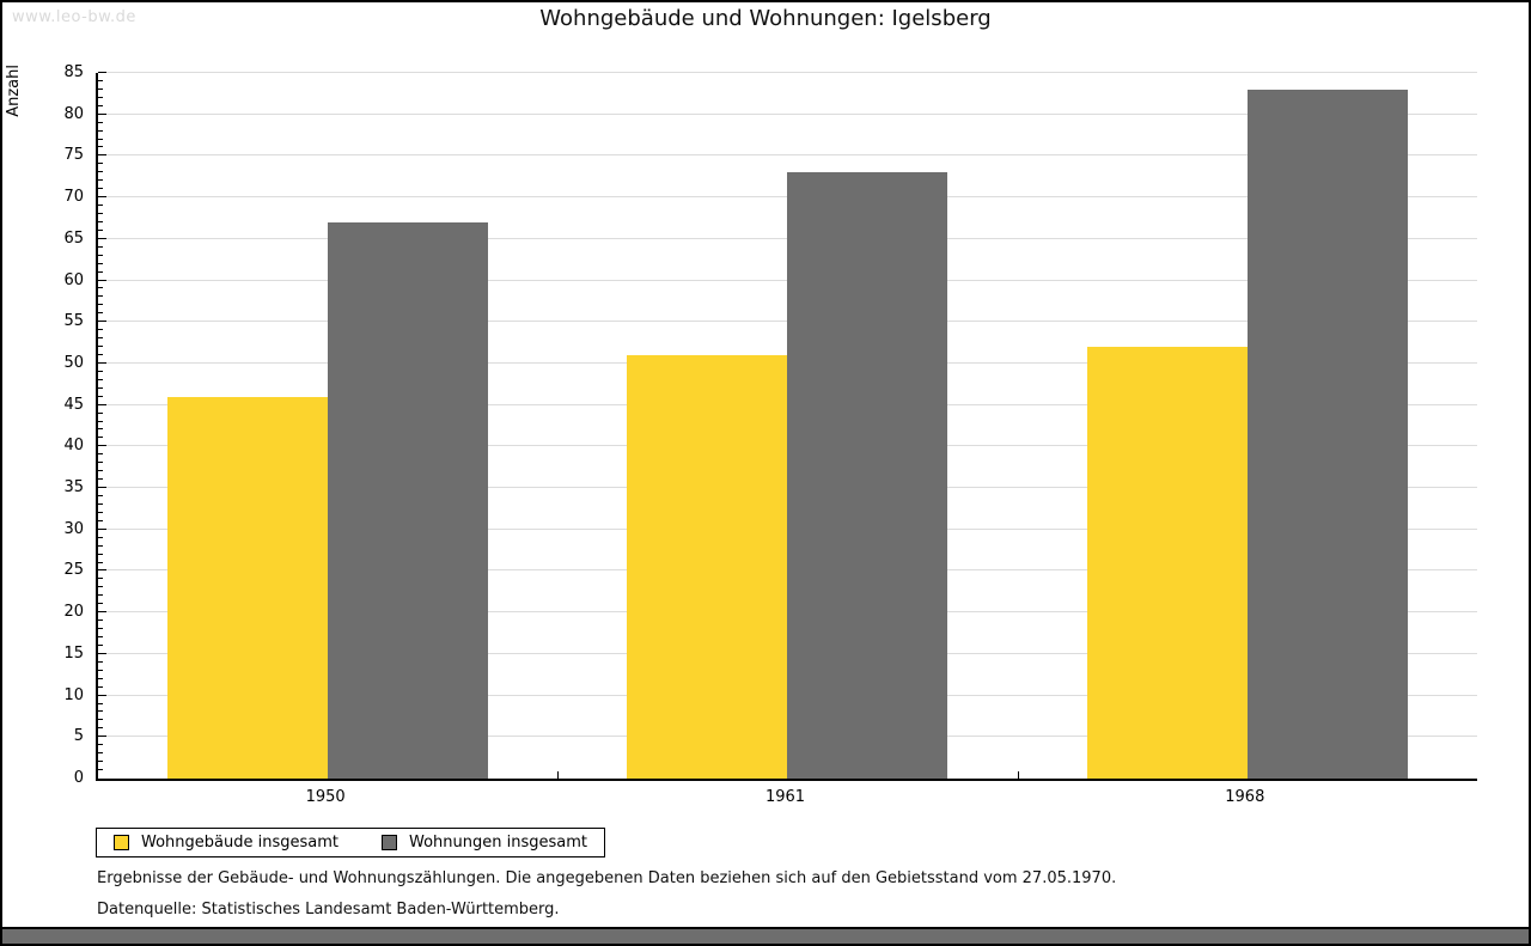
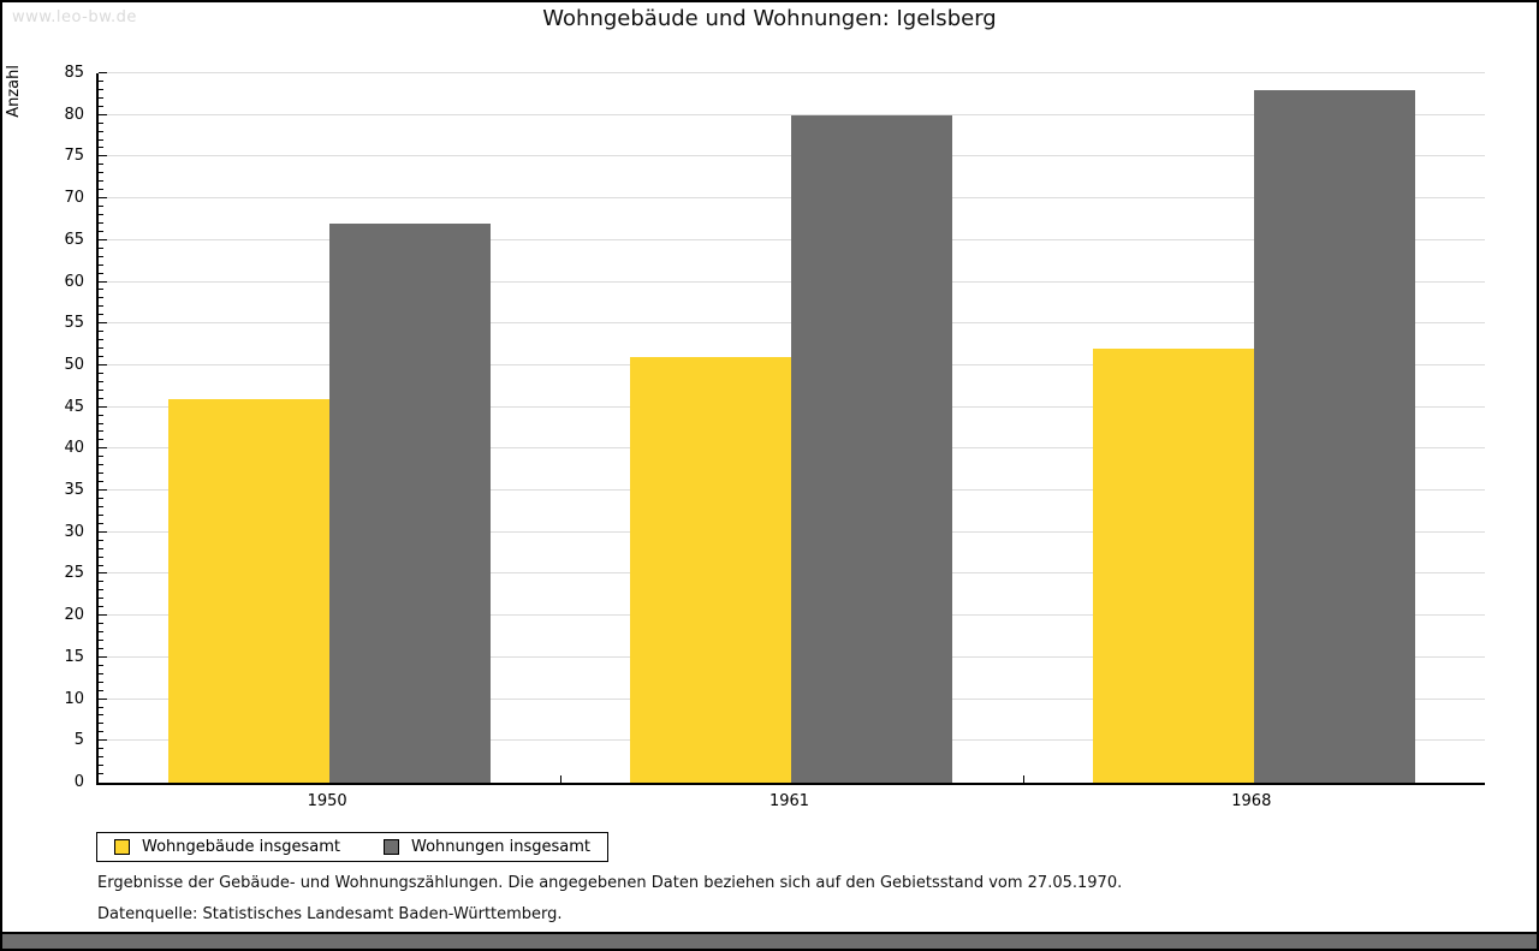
Wohnungen insgesamt/1961: 73 -> 80
